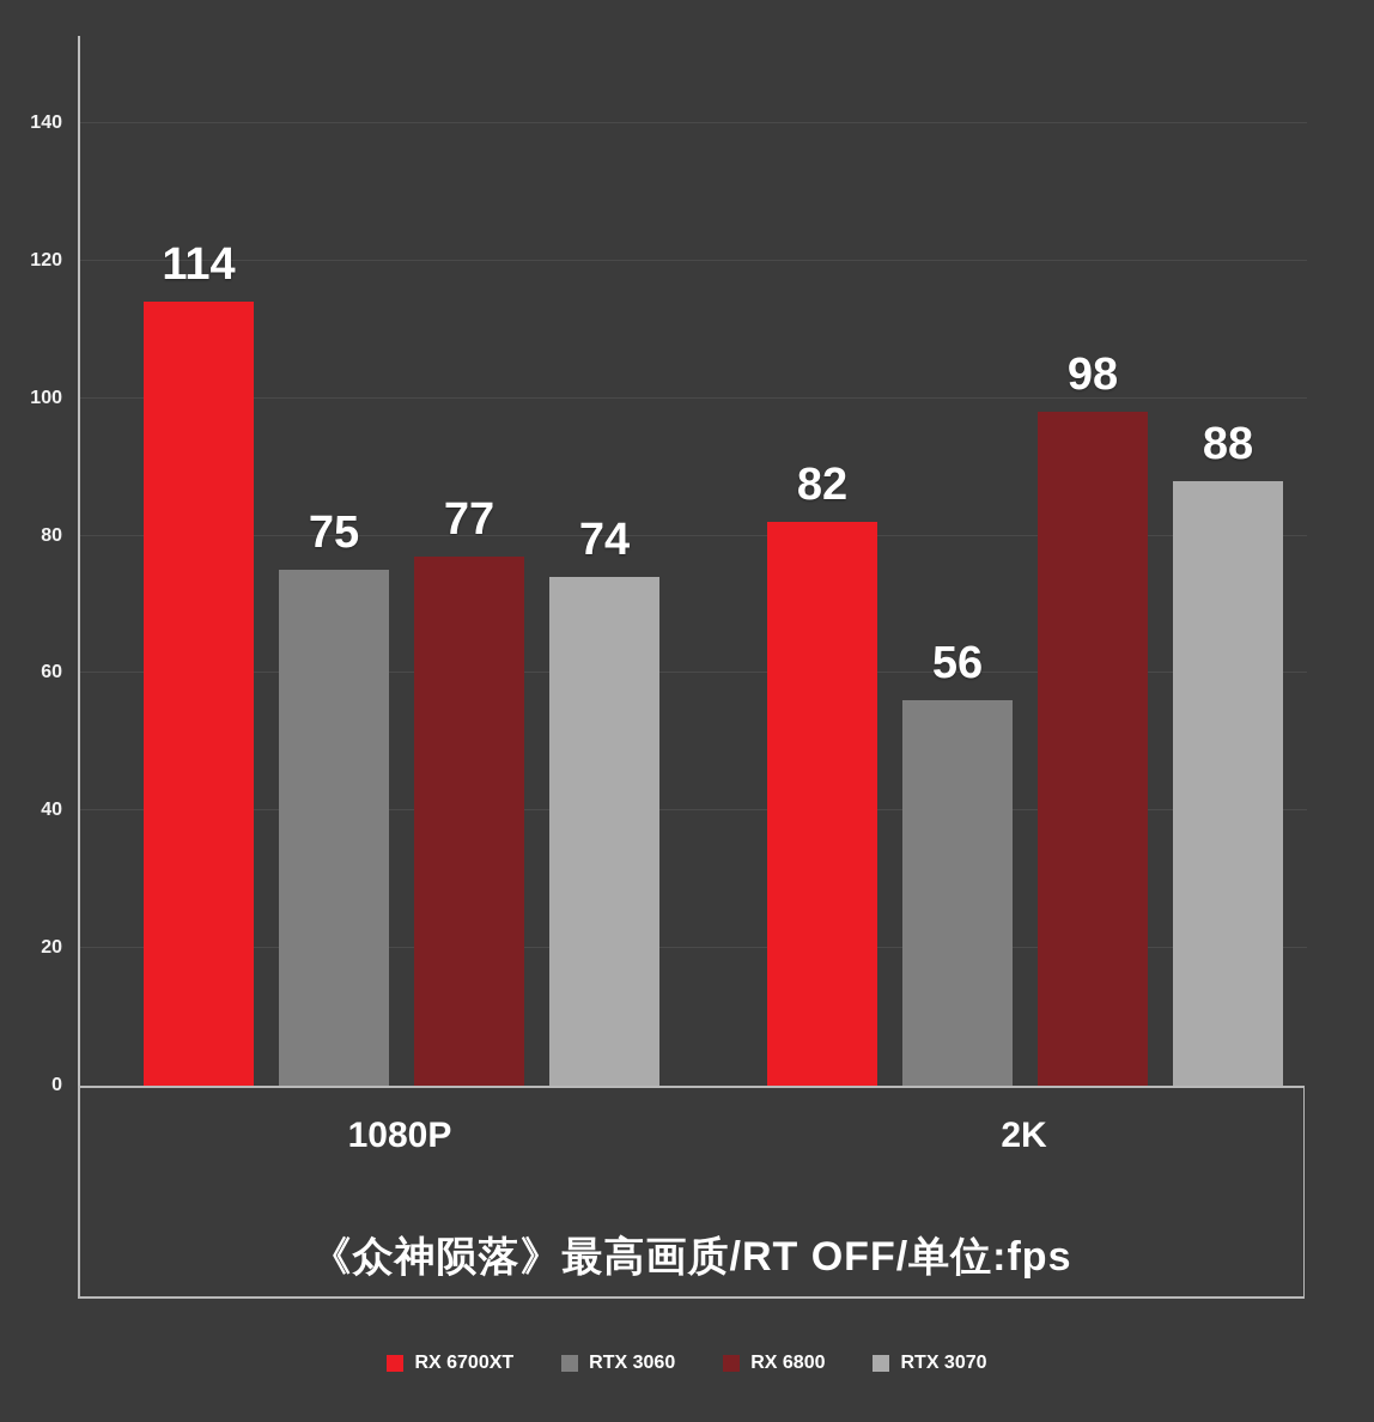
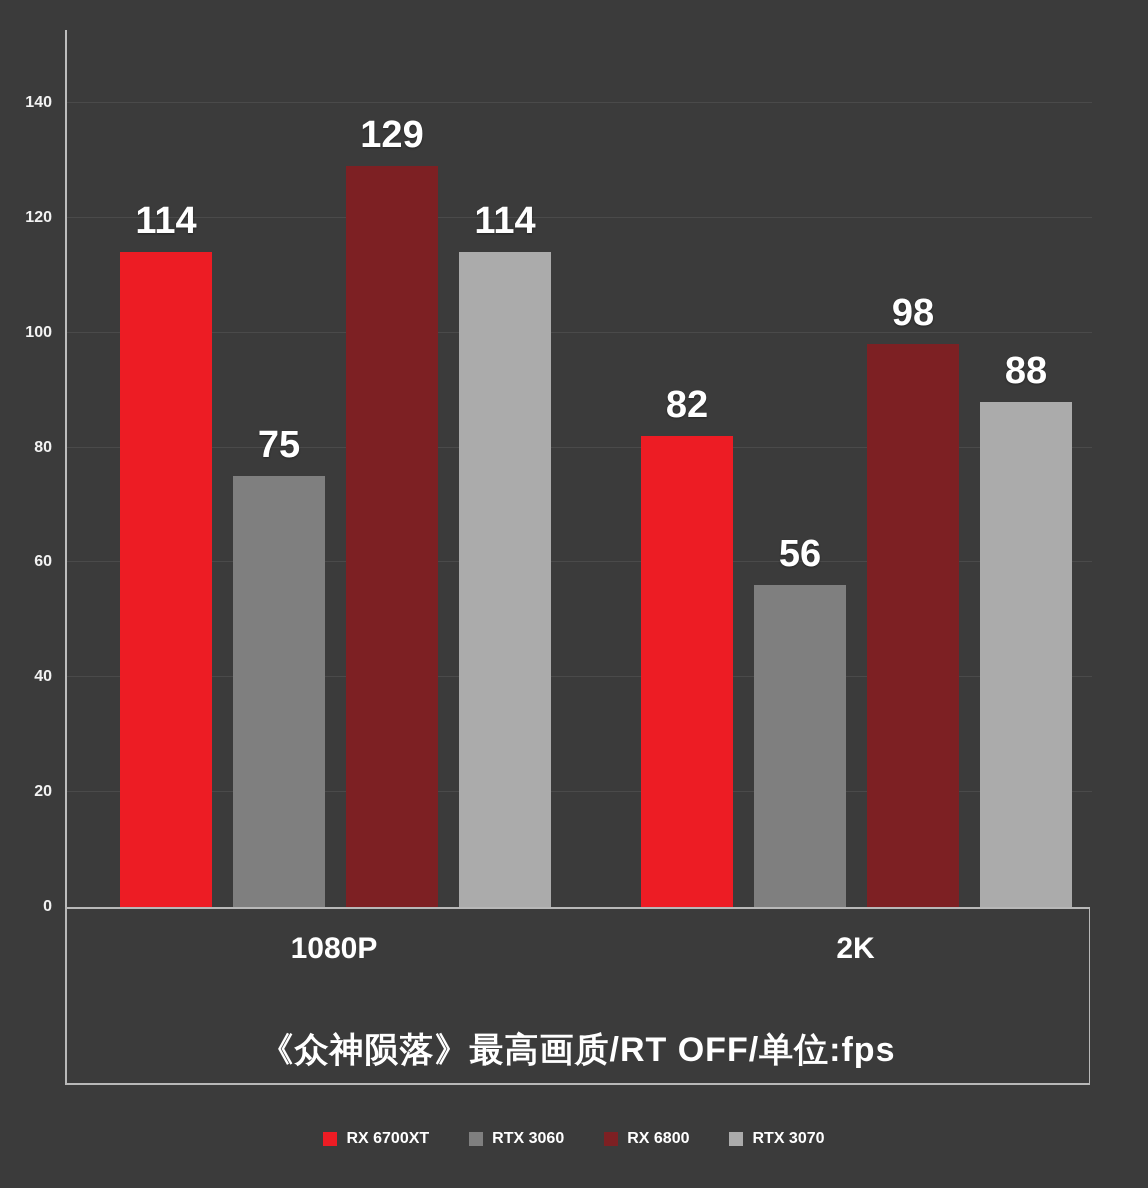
RX 6800/1080P: 77 -> 129
RTX 3070/1080P: 74 -> 114
